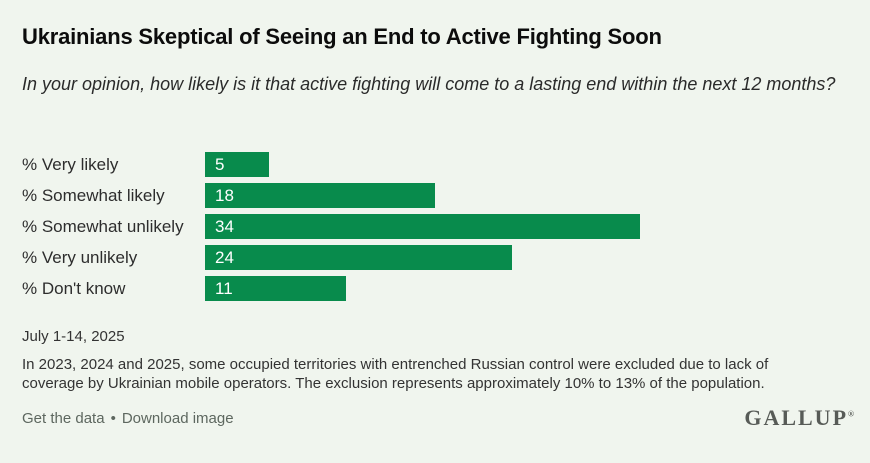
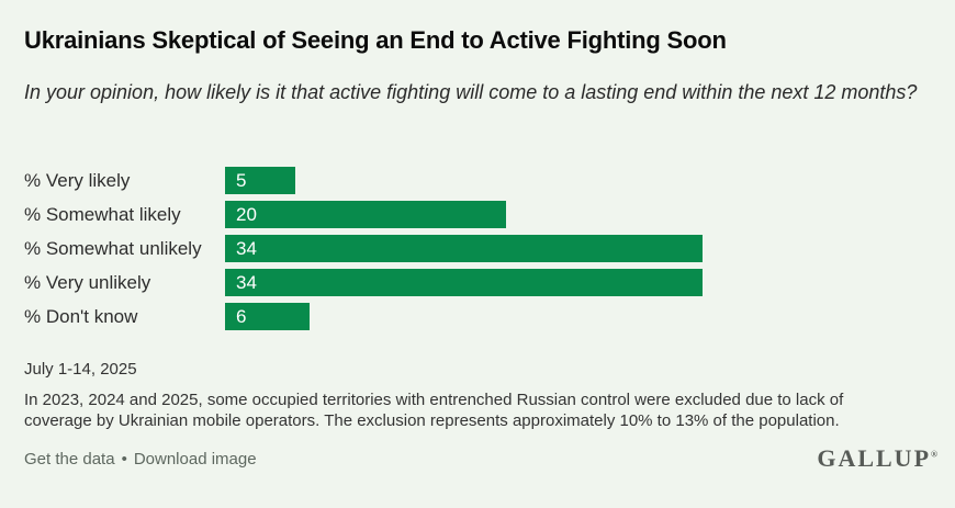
% Somewhat likely: 18 -> 20
% Very unlikely: 24 -> 34
% Don't know: 11 -> 6
